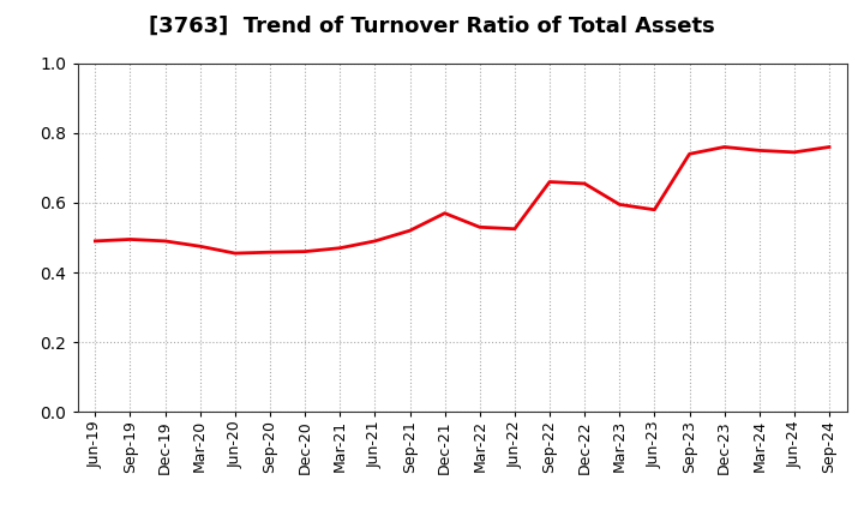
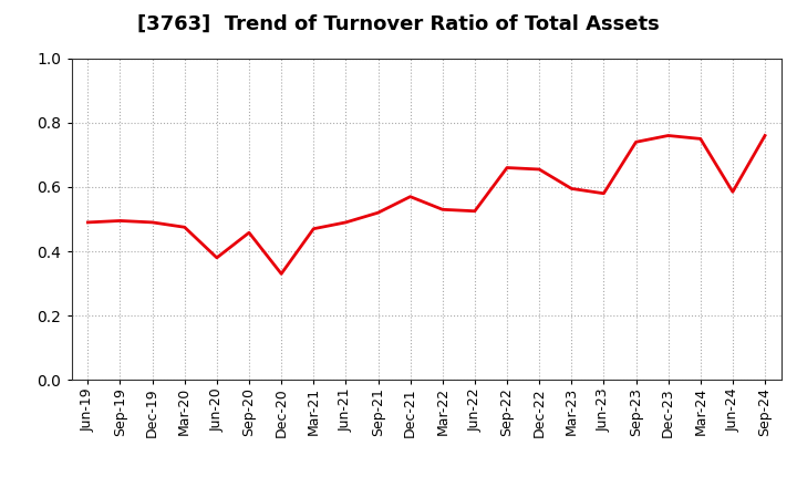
Jun-20: 0.455 -> 0.380
Dec-20: 0.460 -> 0.330
Jun-24: 0.745 -> 0.585
